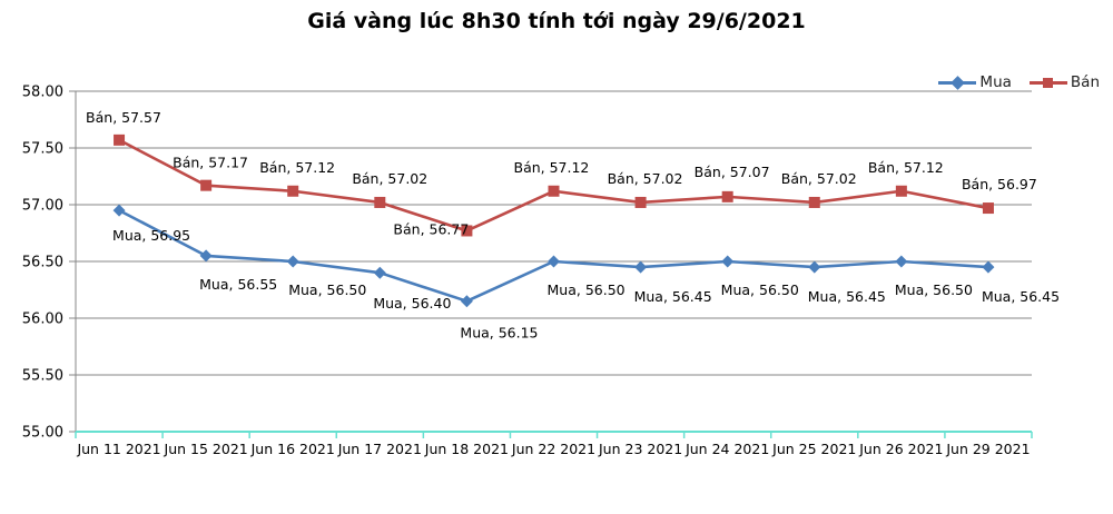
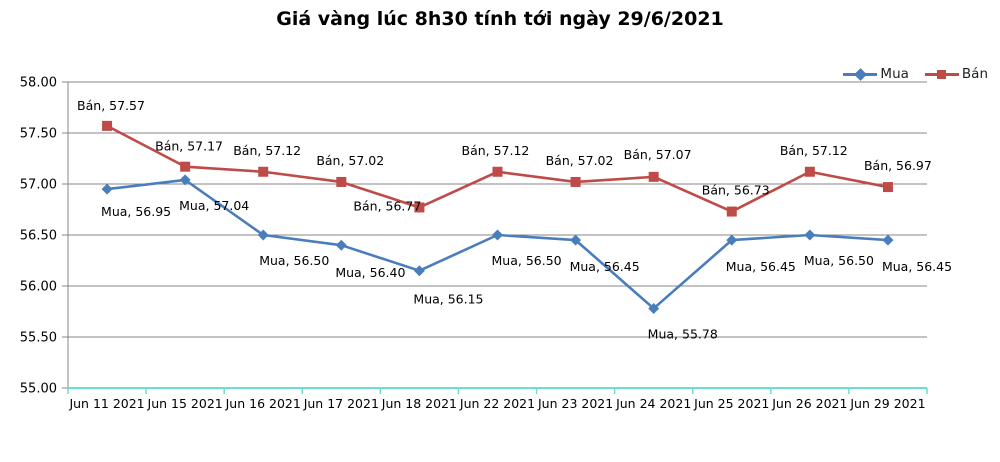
Mua/Jun 15 2021: 56.55 -> 57.04
Mua/Jun 24 2021: 56.50 -> 55.78
Bán/Jun 25 2021: 57.02 -> 56.73
